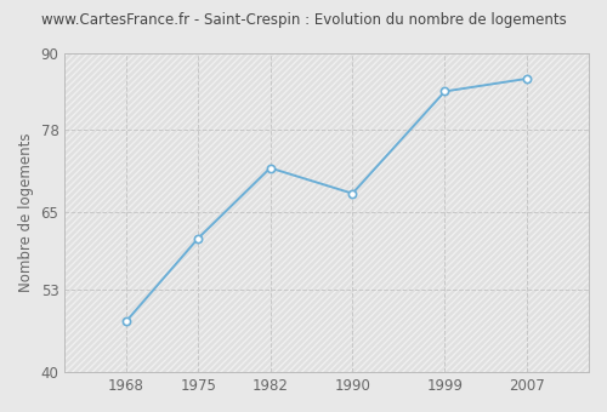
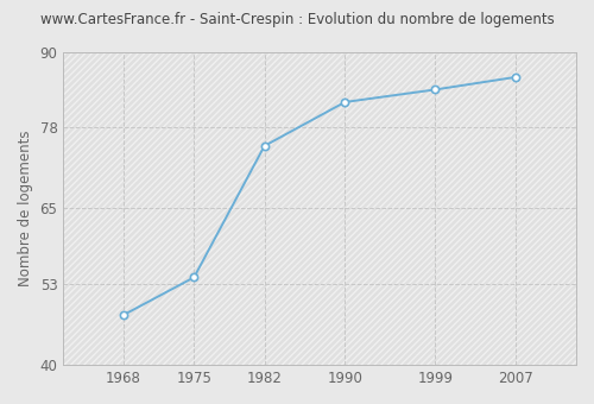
1975: 61 -> 54
1982: 72 -> 75
1990: 68 -> 82
